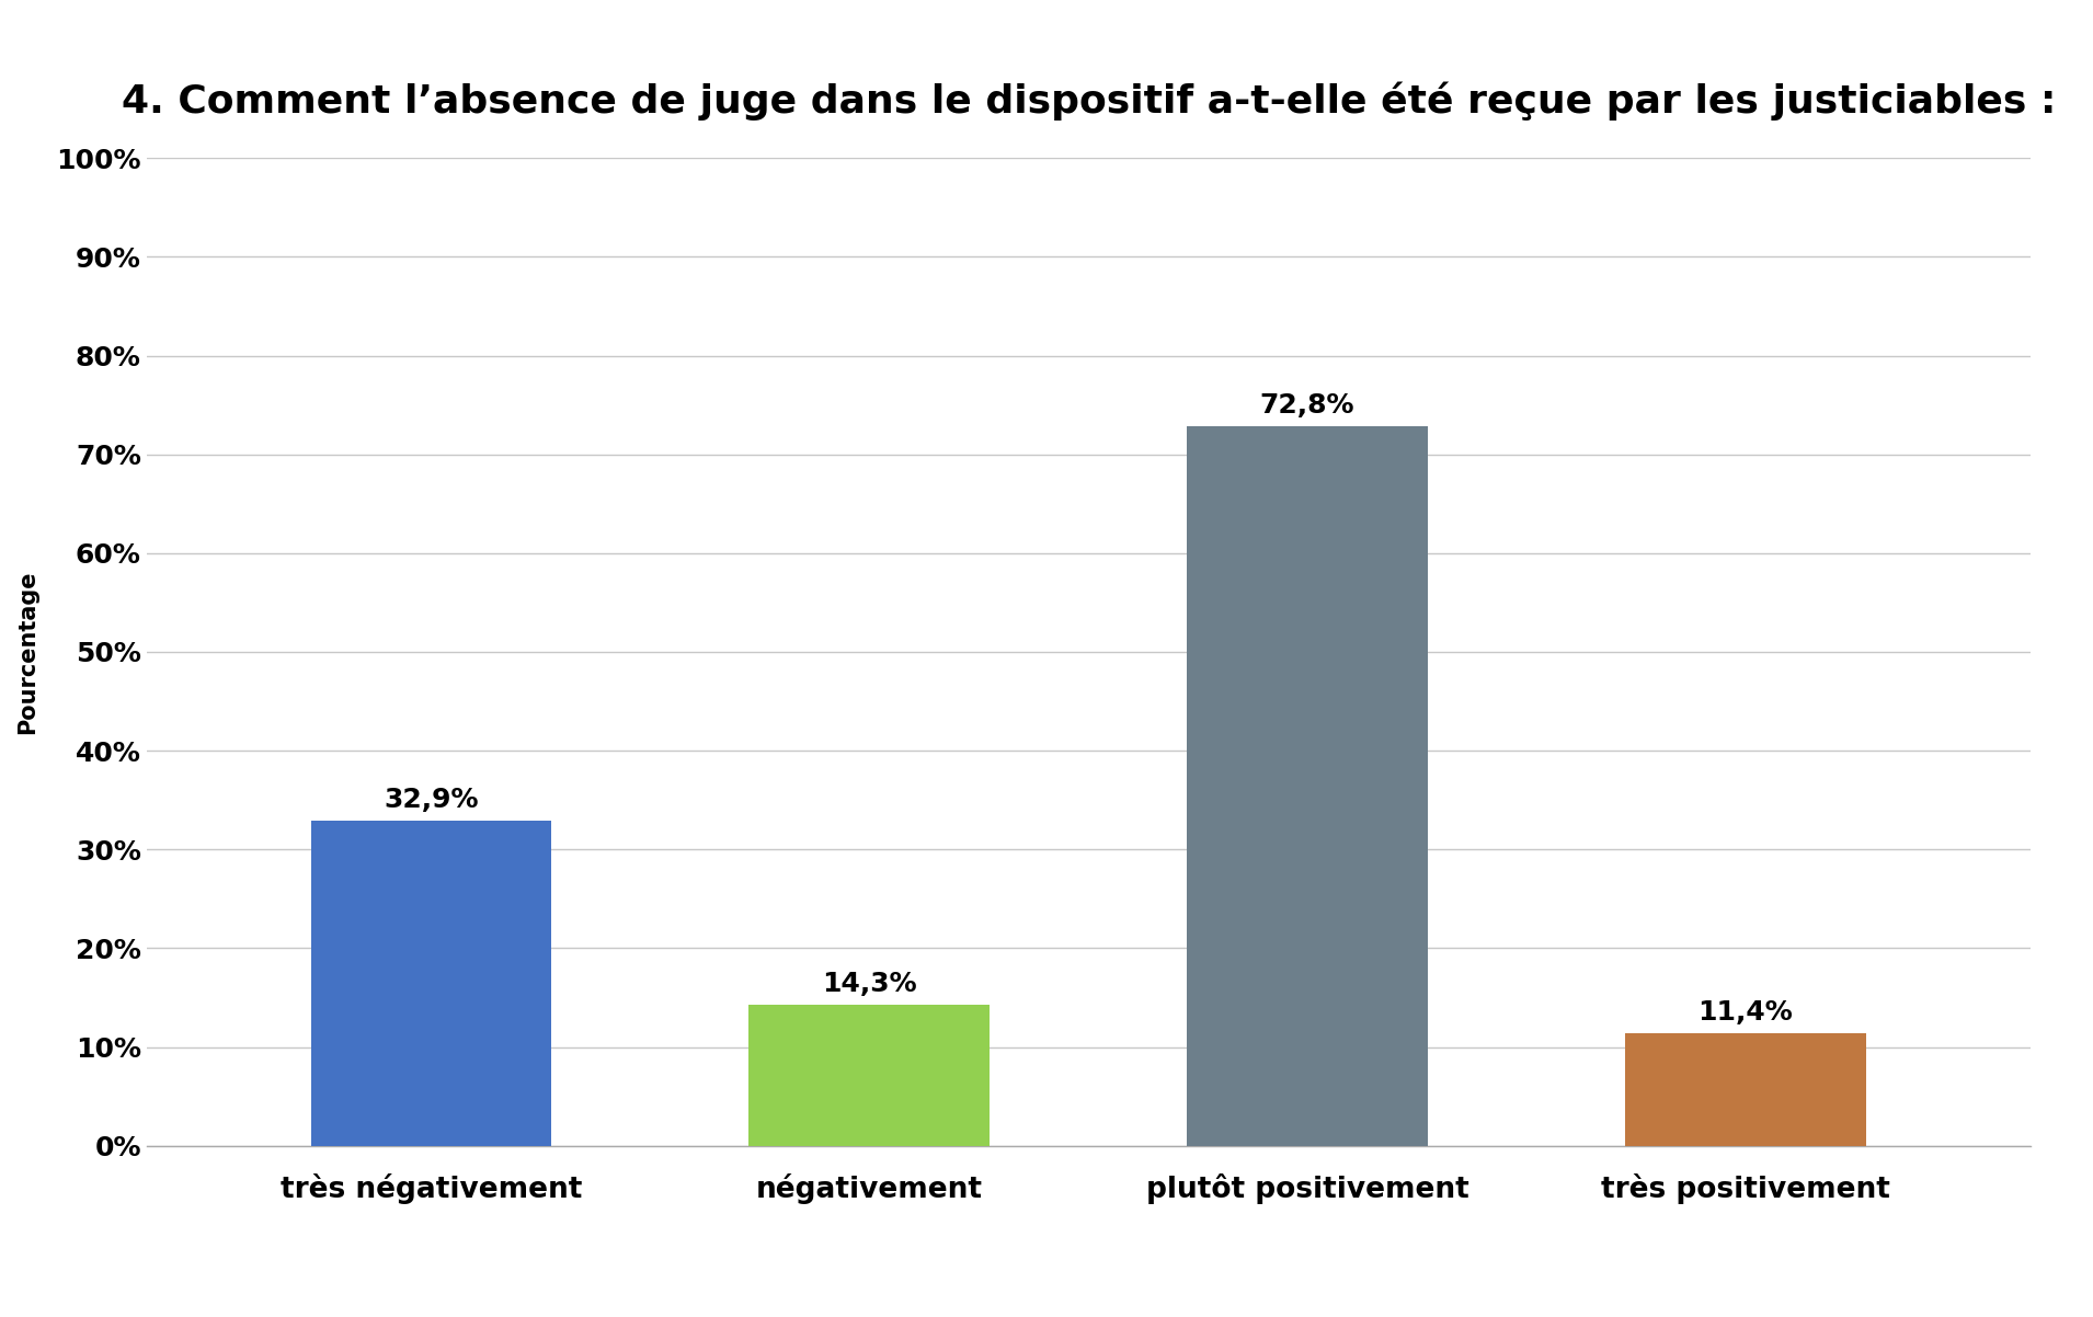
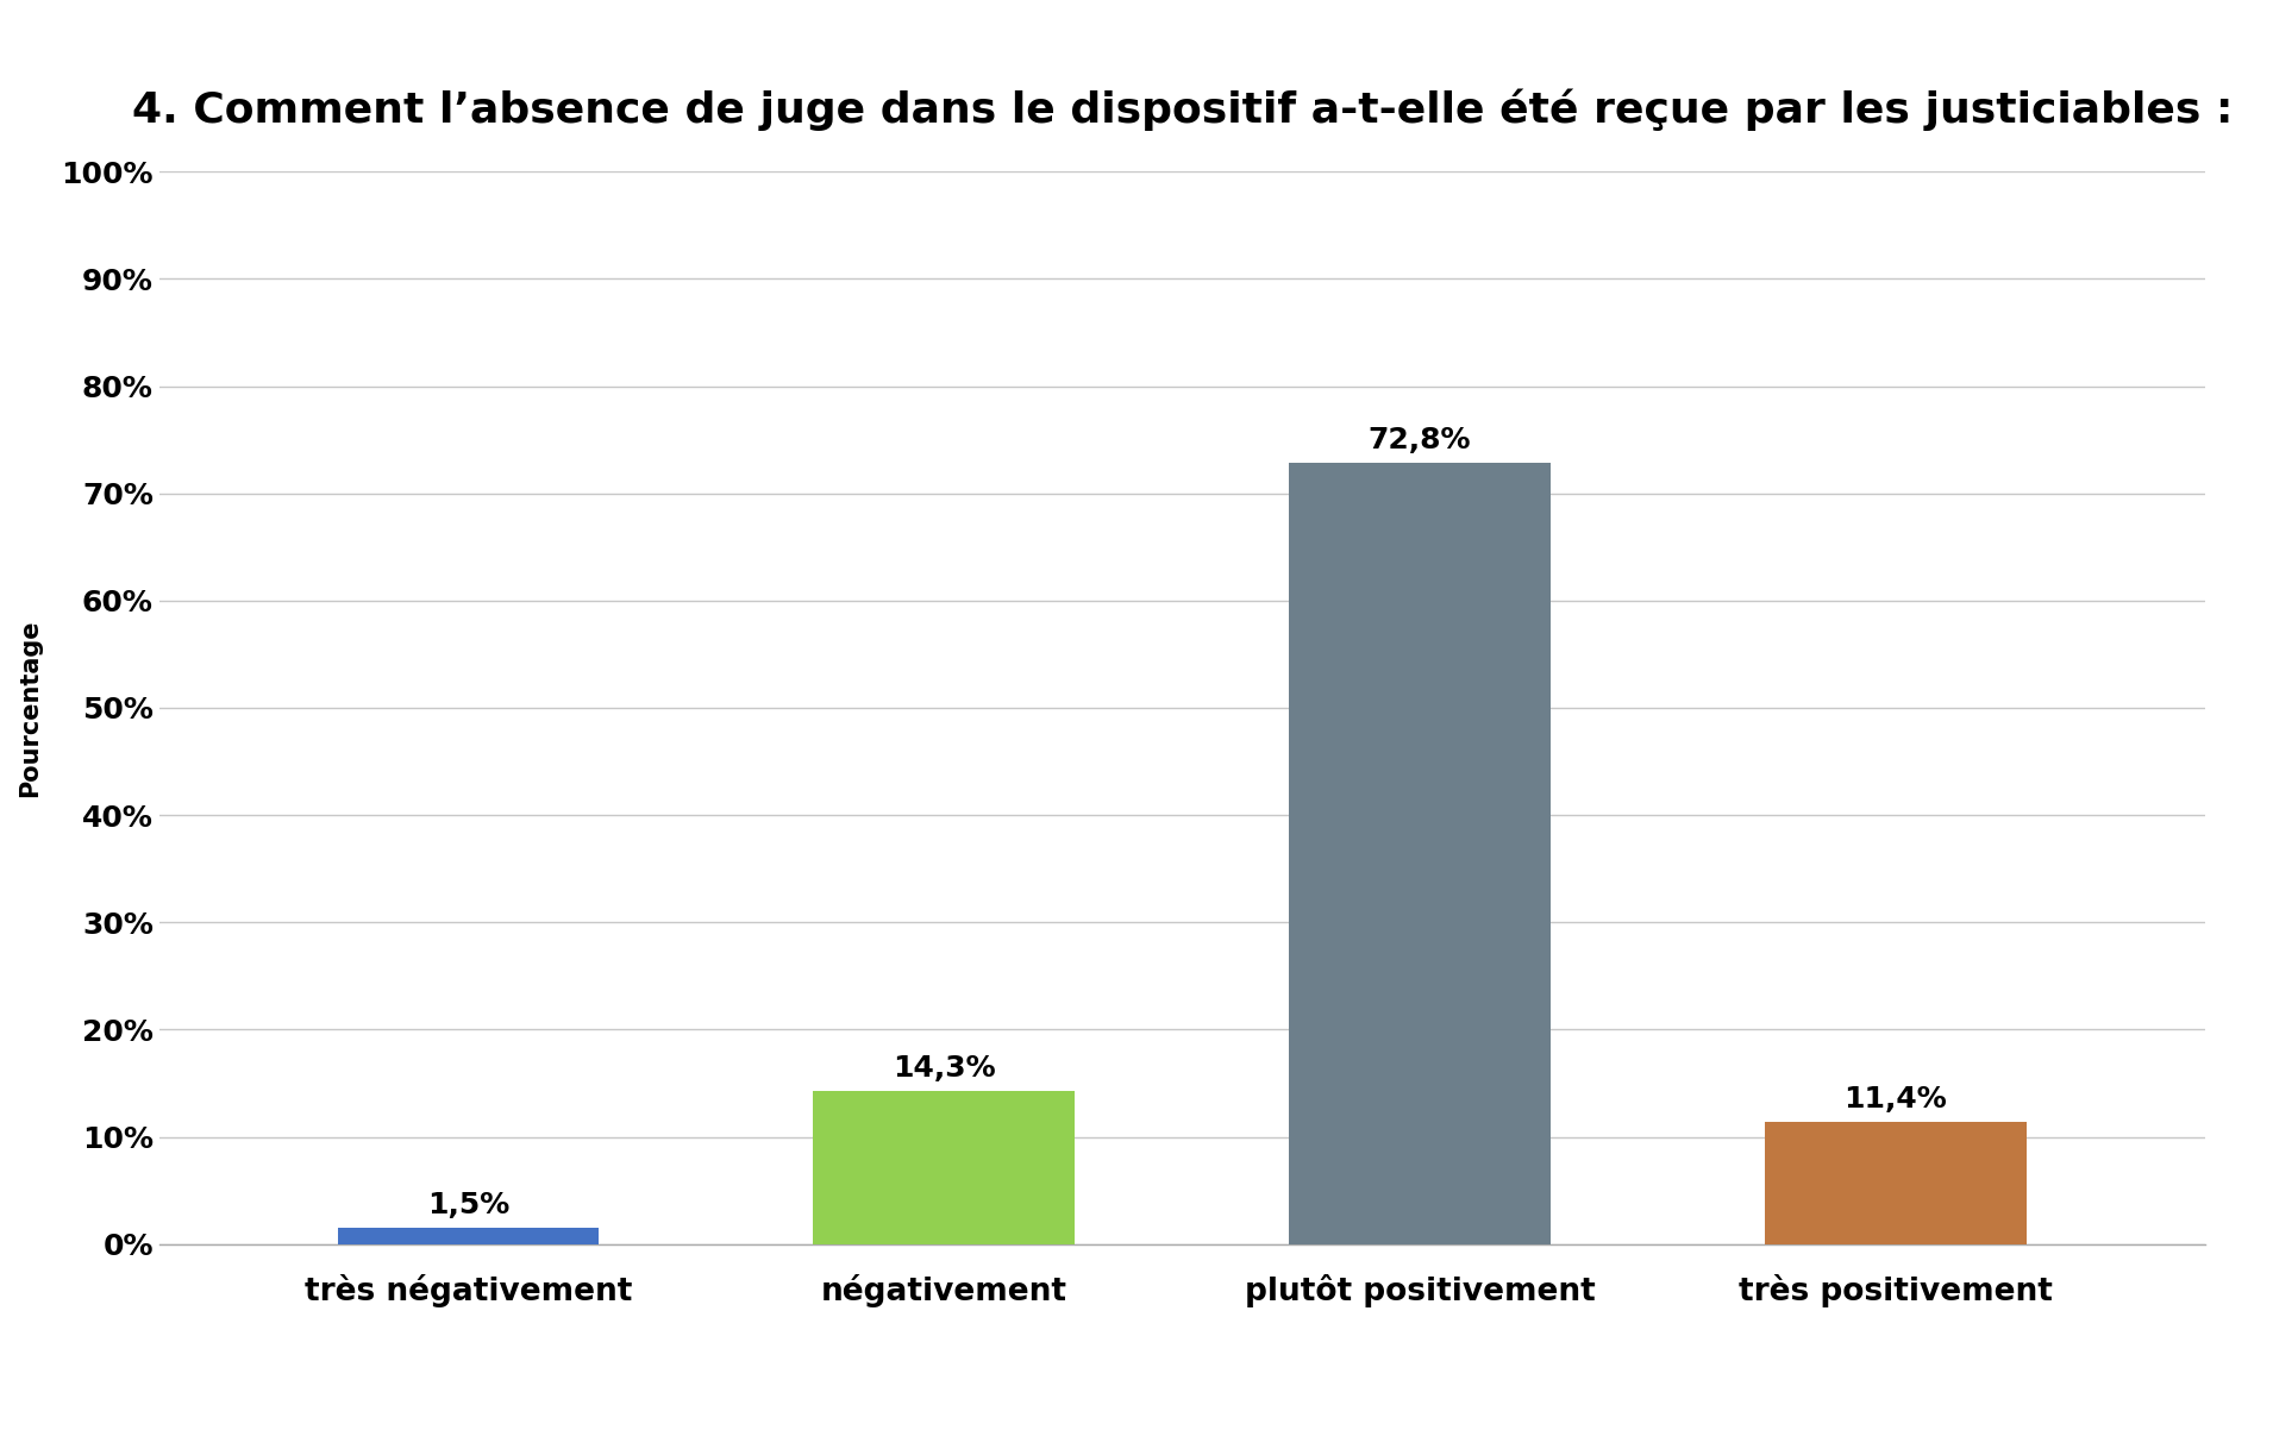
très négativement: 32,9% -> 1,5%
